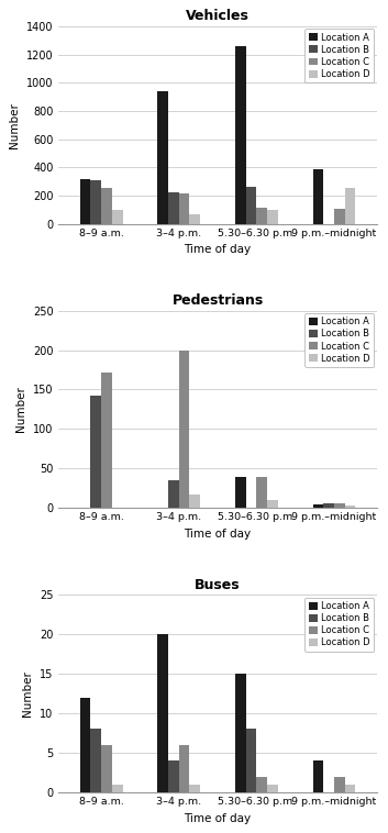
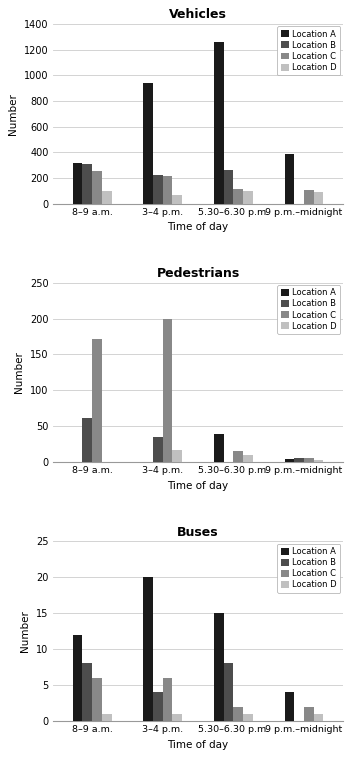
Vehicles/Location D/9 p.m.–midnight: 250 -> 90
Pedestrians/Location B/8–9 a.m.: 142 -> 62
Pedestrians/Location C/5.30–6.30 p.m.: 40 -> 16
